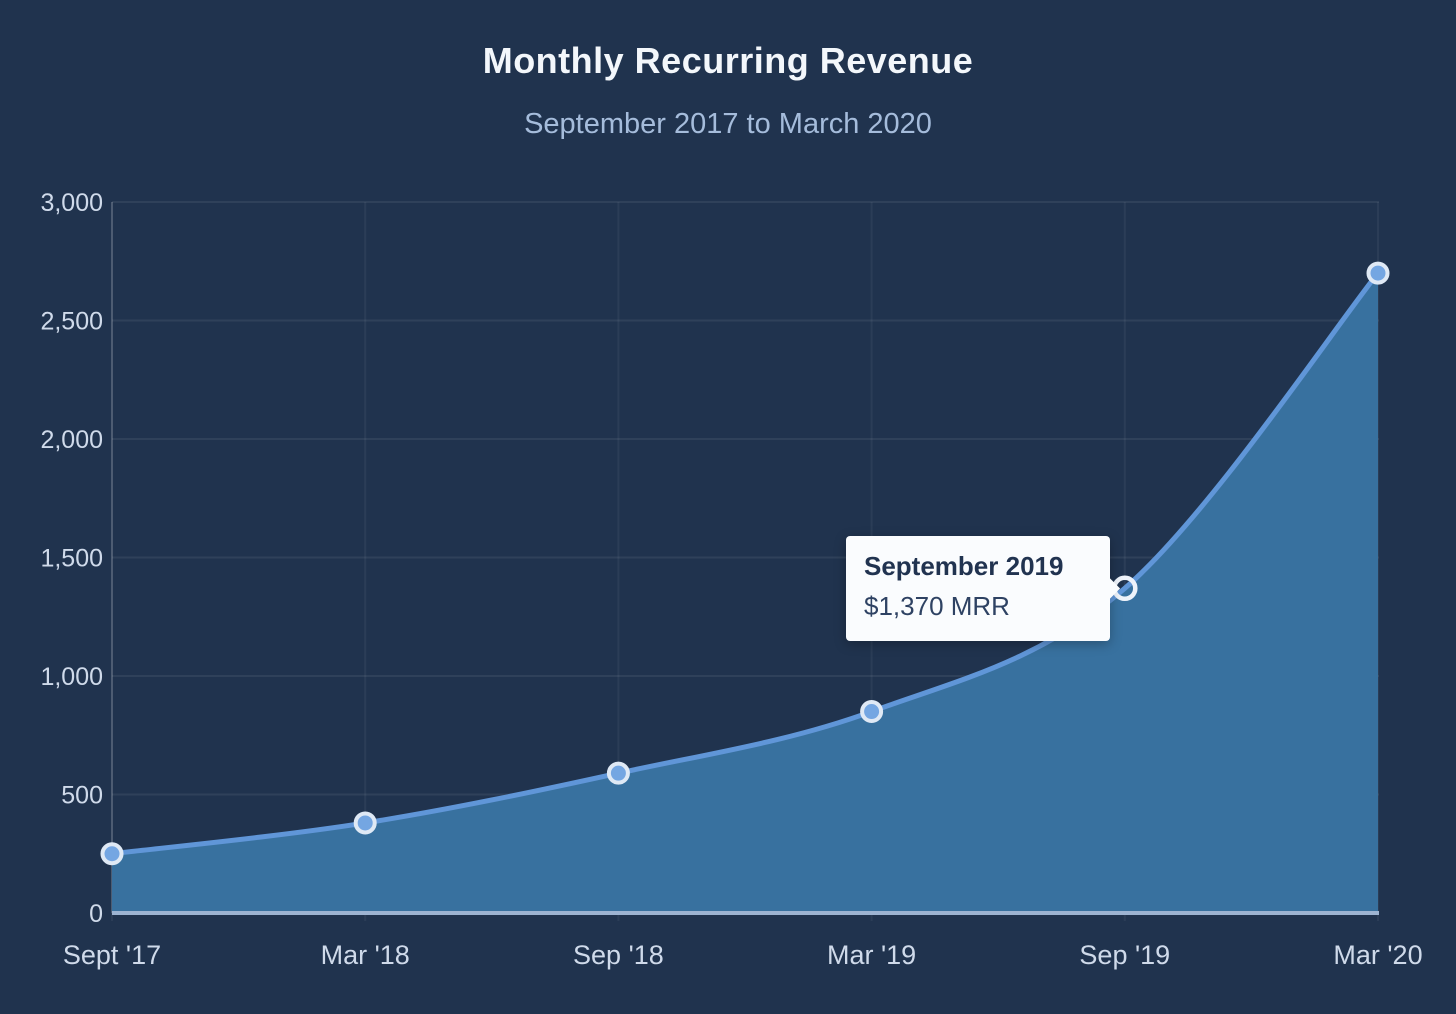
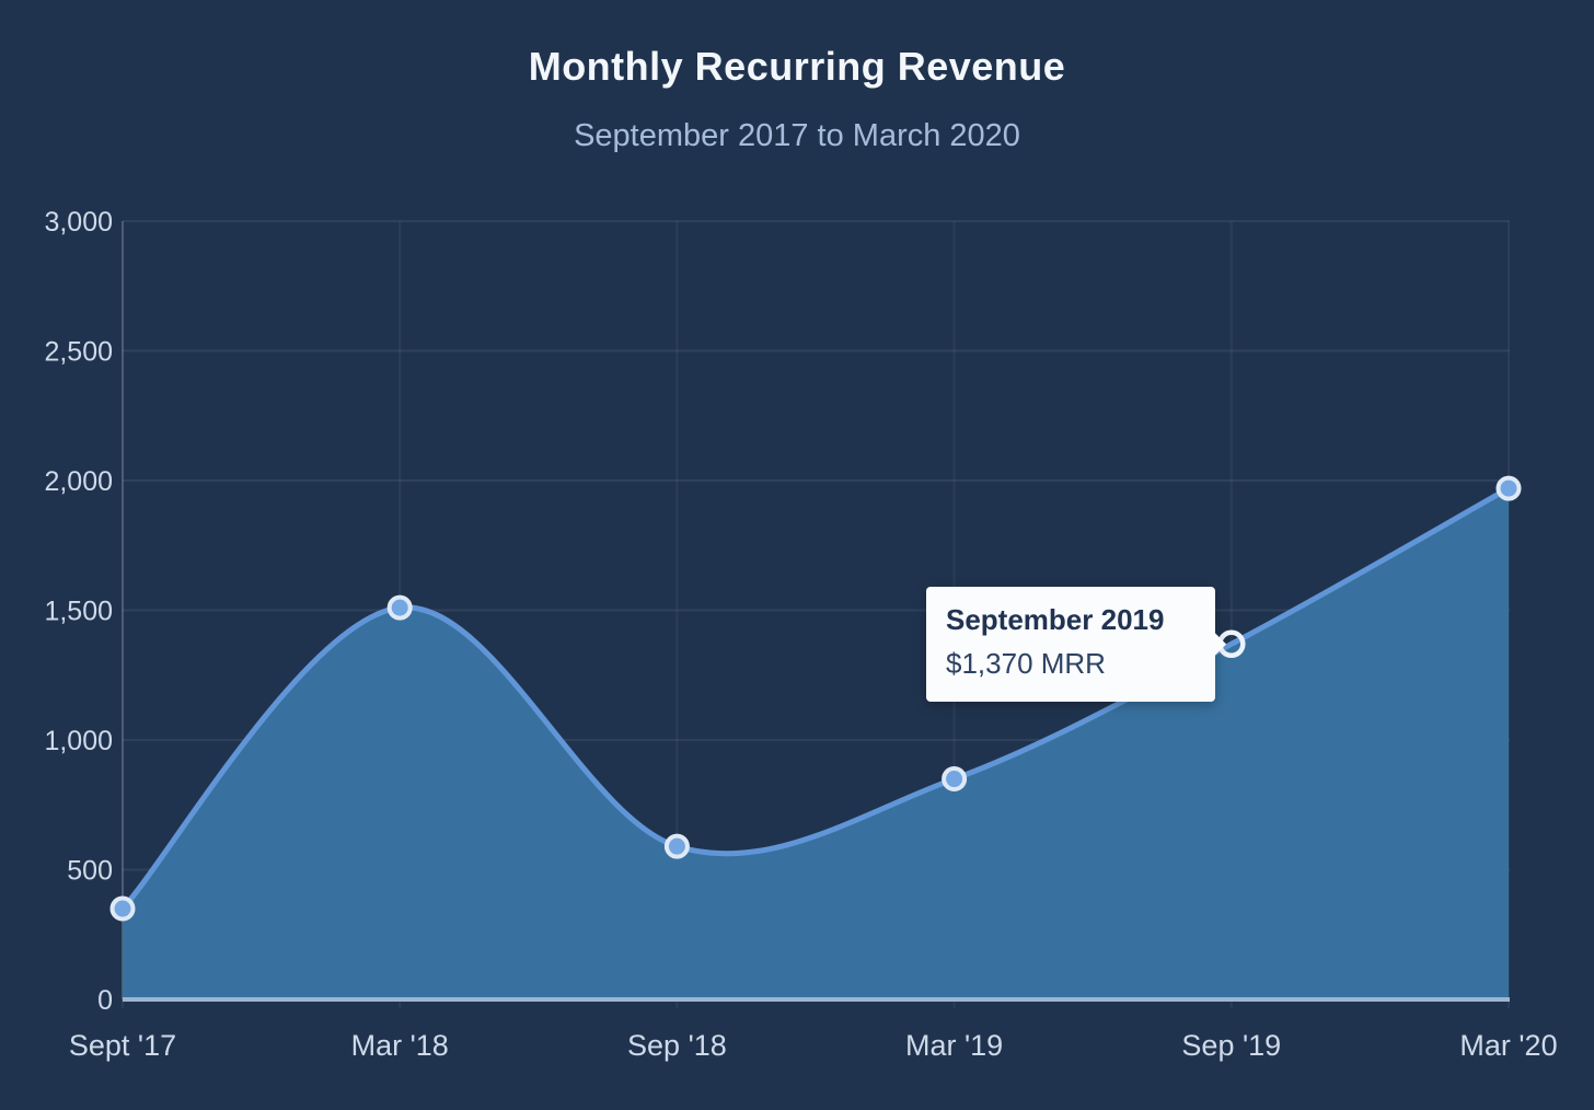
Sept '17: 250 -> 350
Mar '18: 380 -> 1510
Mar '20: 2700 -> 1970
